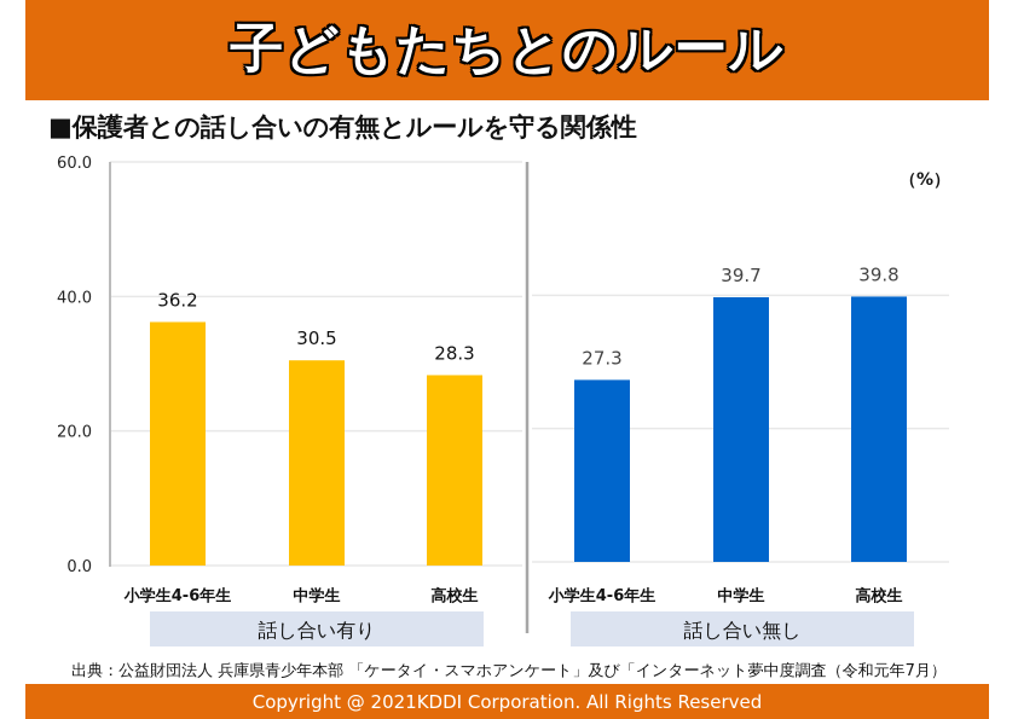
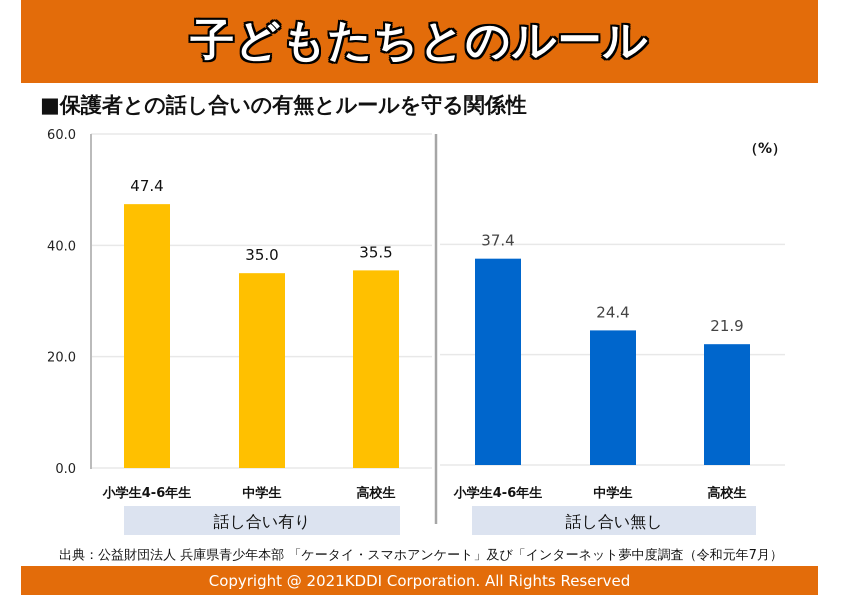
話し合い有り/小学生4-6年生: 36.2 -> 47.4
話し合い無し/小学生4-6年生: 27.3 -> 37.4
話し合い有り/中学生: 30.5 -> 35.0
話し合い無し/中学生: 39.7 -> 24.4
話し合い有り/高校生: 28.3 -> 35.5
話し合い無し/高校生: 39.8 -> 21.9
